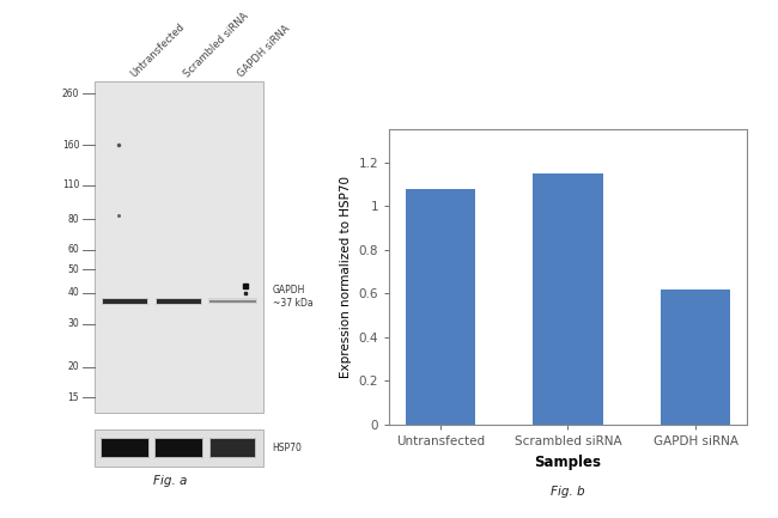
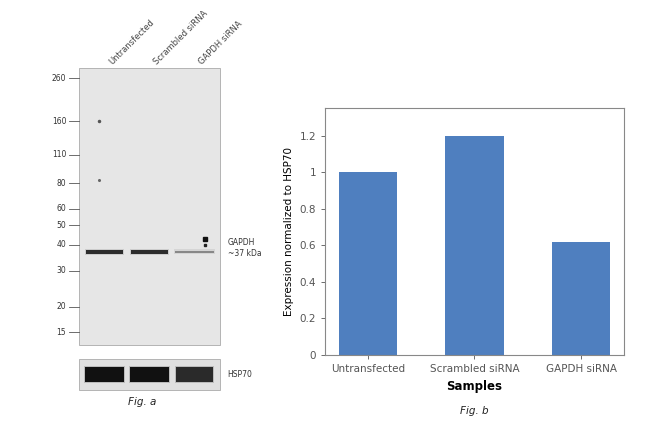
Untransfected: 1.08 -> 1.00
Scrambled siRNA: 1.15 -> 1.20
